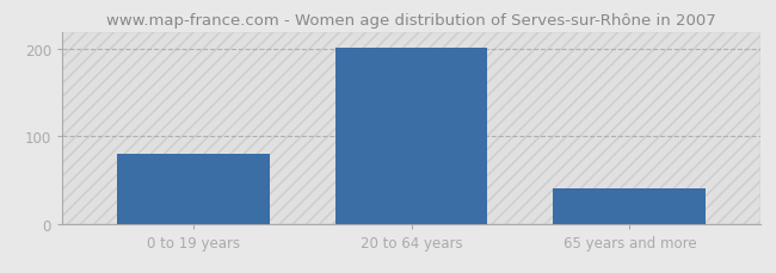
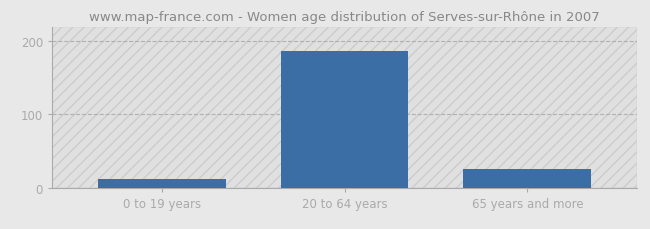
0 to 19 years: 80 -> 12
20 to 64 years: 202 -> 186
65 years and more: 40 -> 26
